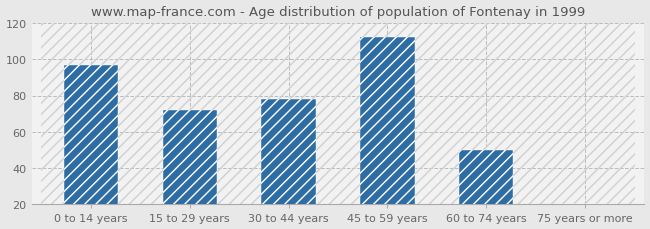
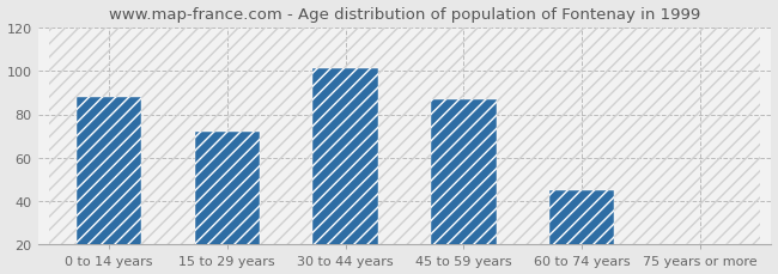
0 to 14 years: 97 -> 88
30 to 44 years: 78 -> 101
45 to 59 years: 112 -> 87
60 to 74 years: 50 -> 45
